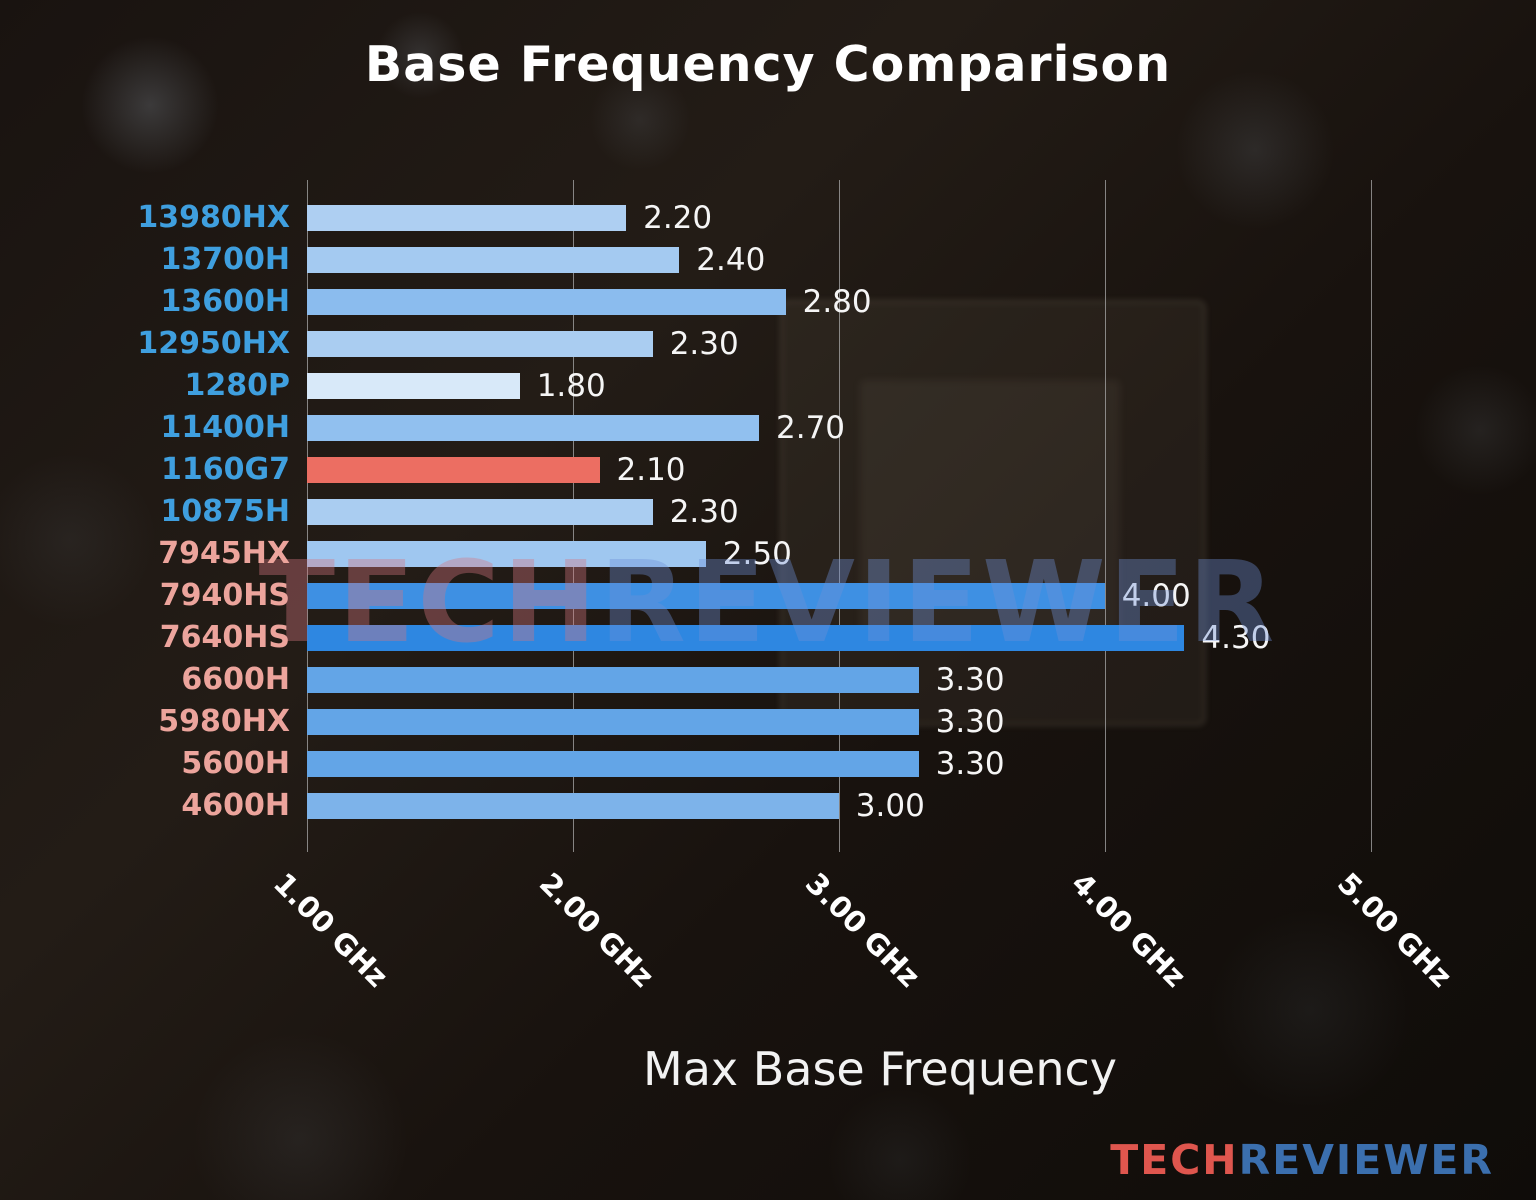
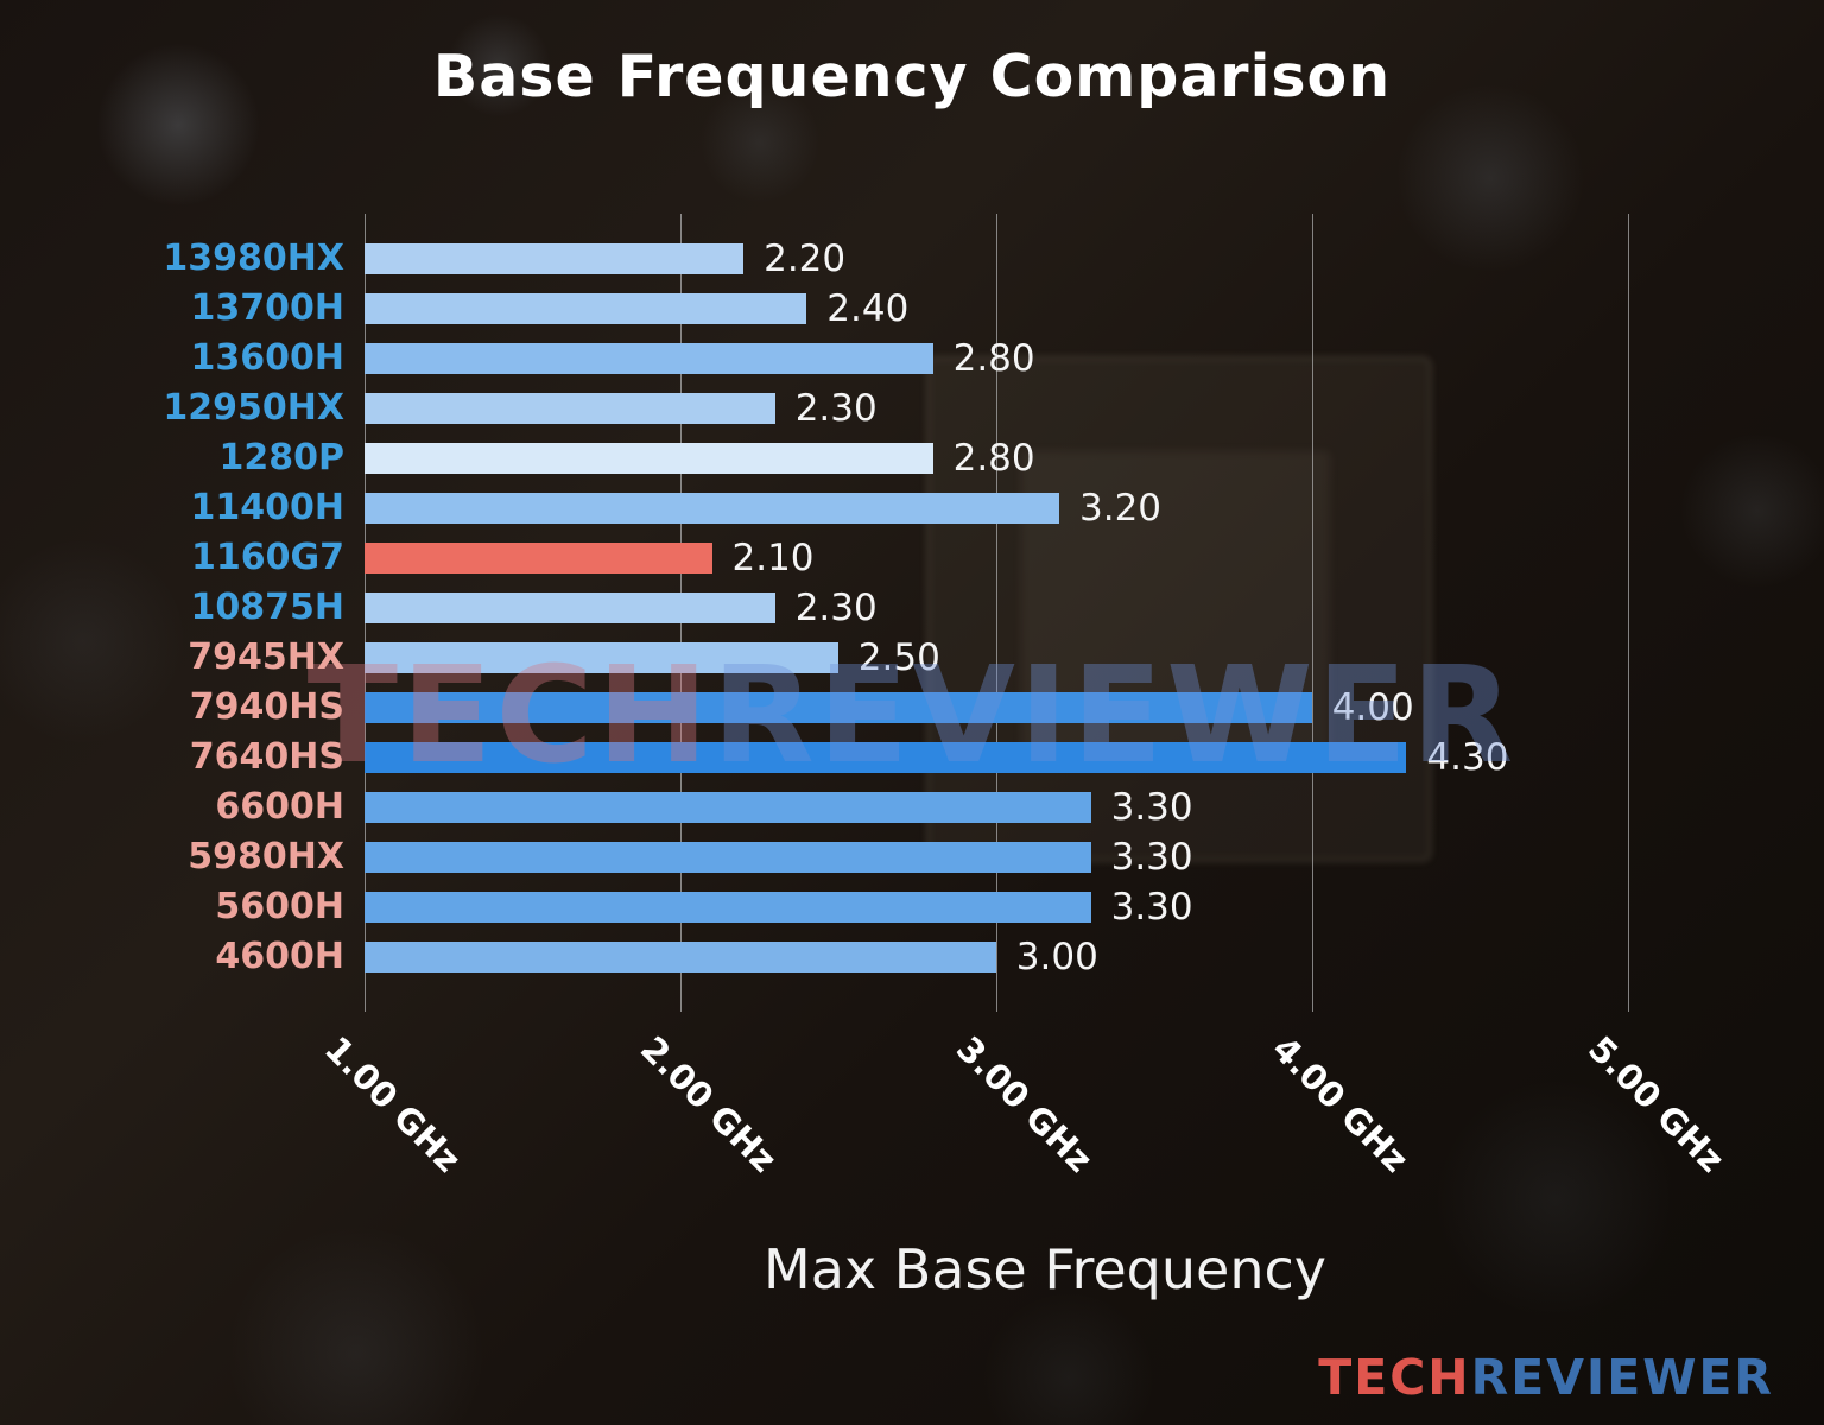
1280P: 1.80 -> 2.80
11400H: 2.70 -> 3.20
